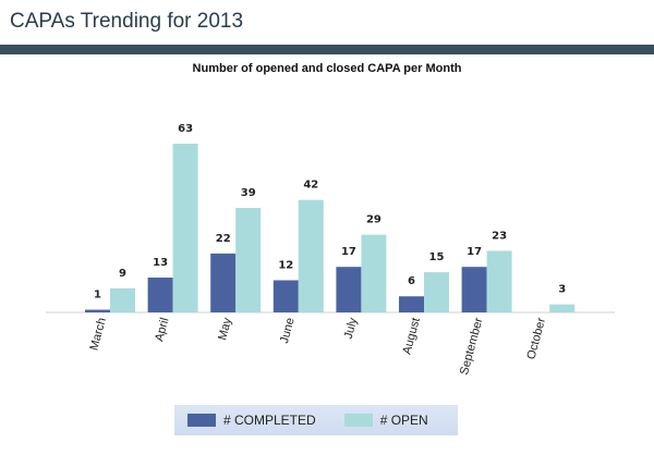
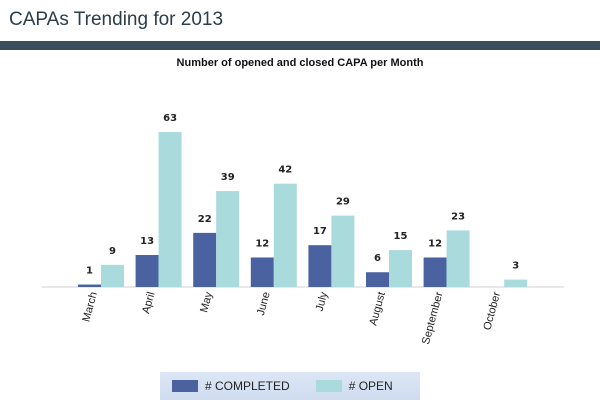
# COMPLETED/September: 17 -> 12
